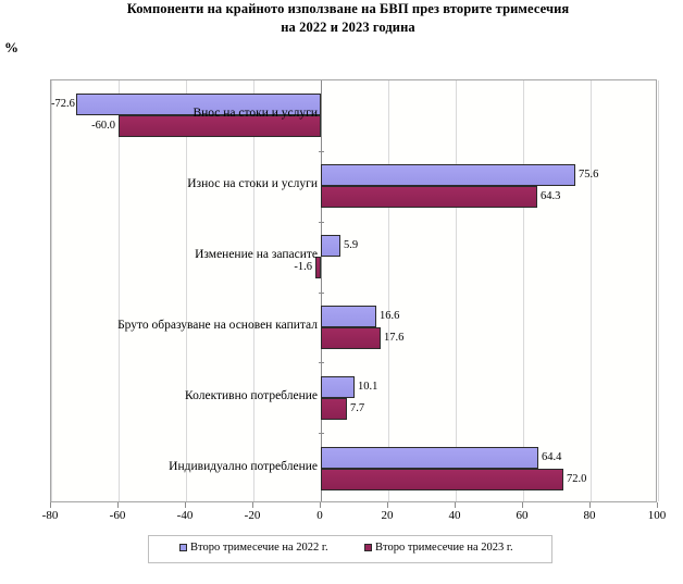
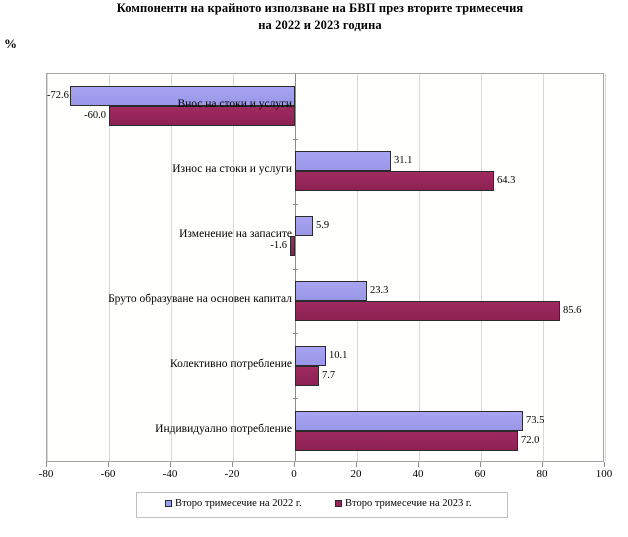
Второ тримесечие на 2022 г./Износ на стоки и услуги: 75.6 -> 31.1
Второ тримесечие на 2022 г./Бруто образуване на основен капитал: 16.6 -> 23.3
Второ тримесечие на 2023 г./Бруто образуване на основен капитал: 17.6 -> 85.6
Второ тримесечие на 2022 г./Индивидуално потребление: 64.4 -> 73.5
